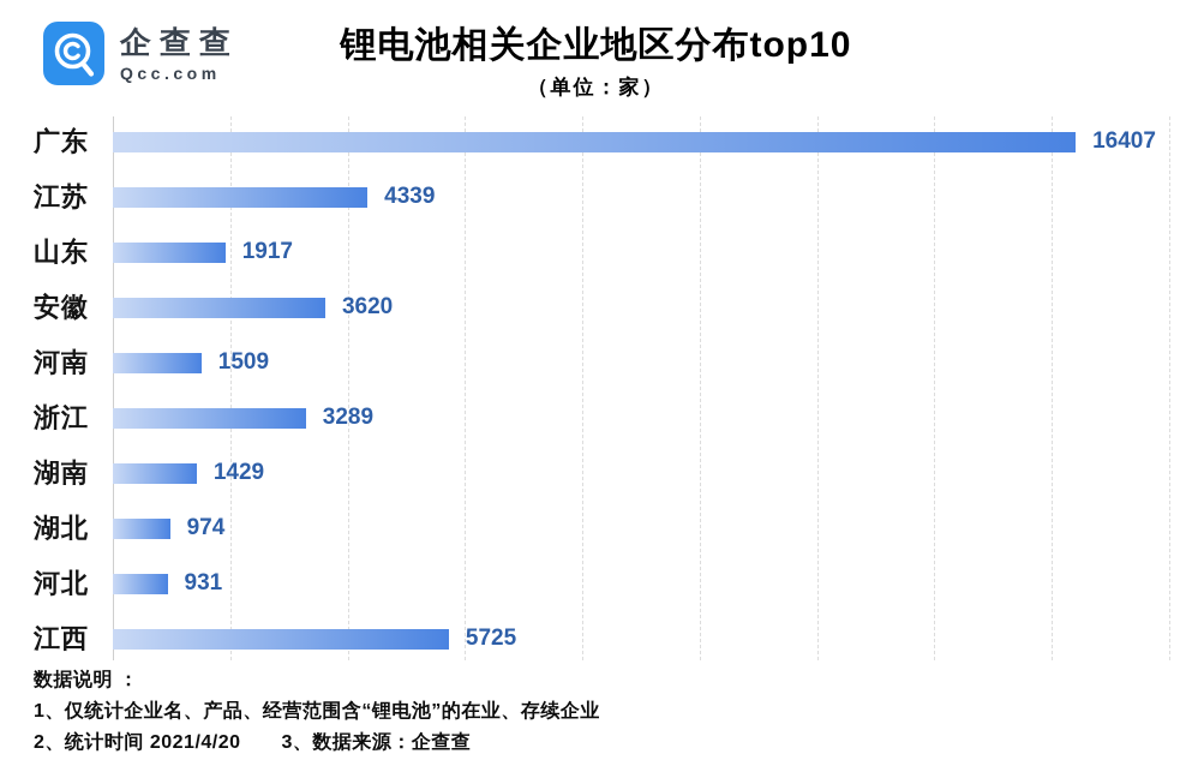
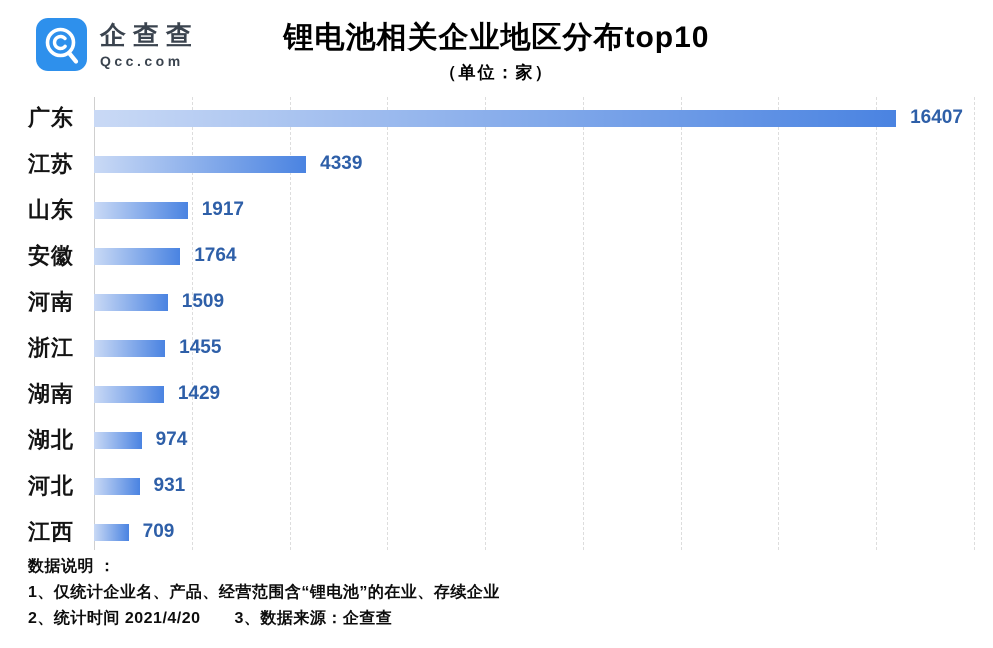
安徽: 3620 -> 1764
浙江: 3289 -> 1455
江西: 5725 -> 709
